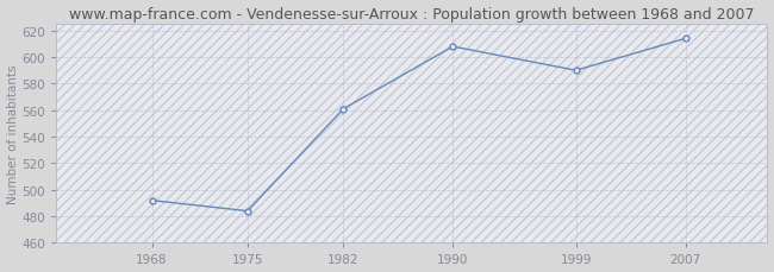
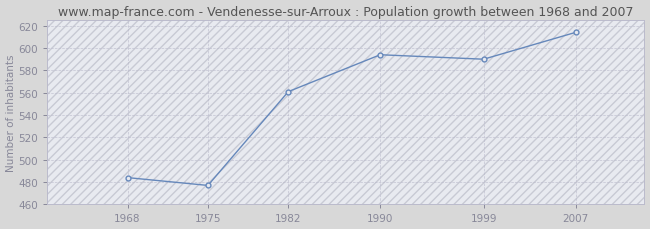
1968: 492 -> 484
1975: 484 -> 477
1990: 608 -> 594
